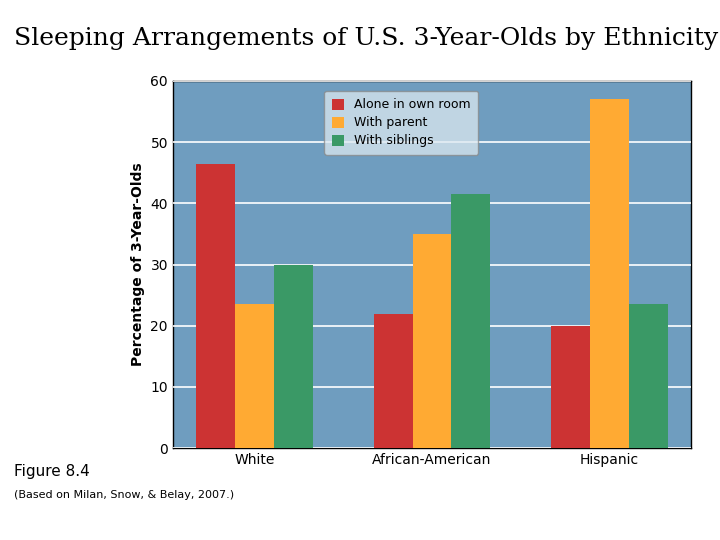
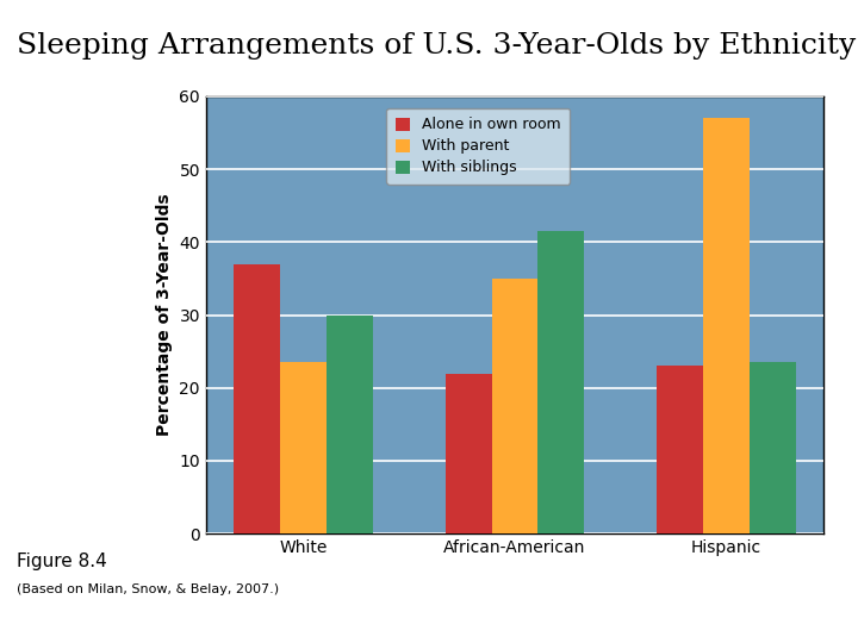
Alone in own room/White: 46.5 -> 37.0
Alone in own room/Hispanic: 20.0 -> 23.0
